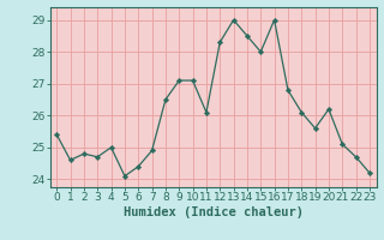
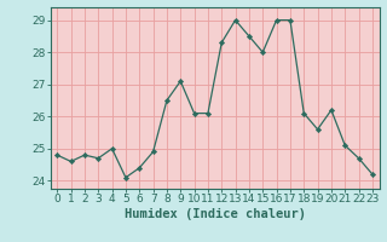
0: 25.4 -> 24.8
10: 27.1 -> 26.1
17: 26.8 -> 29.0
